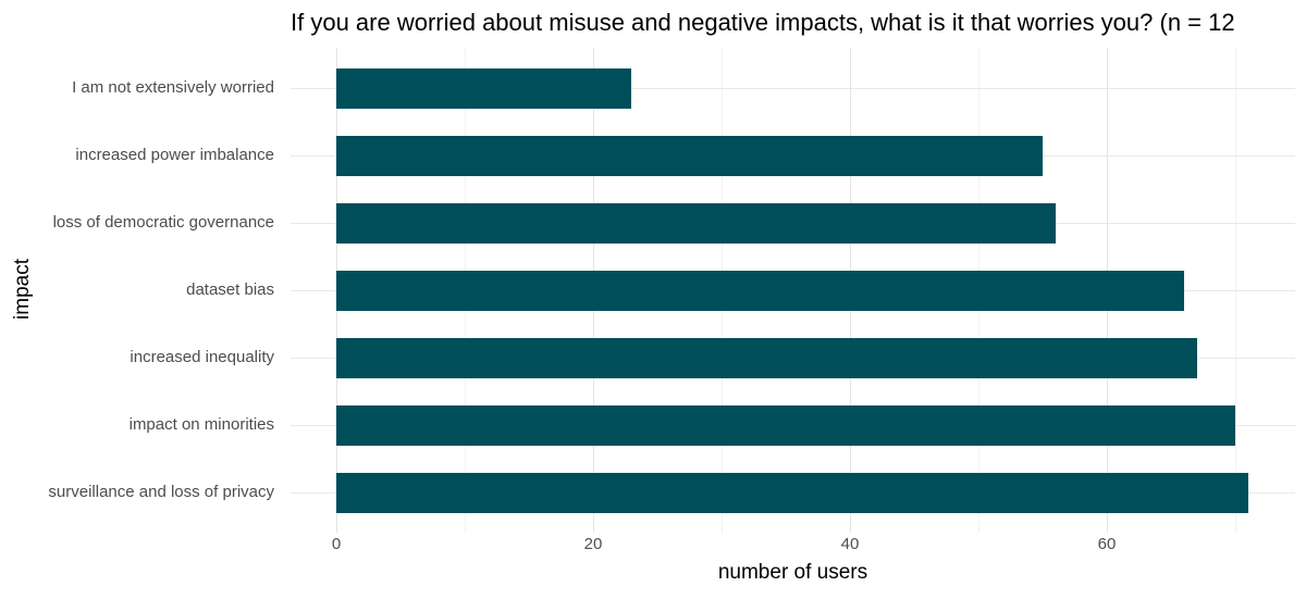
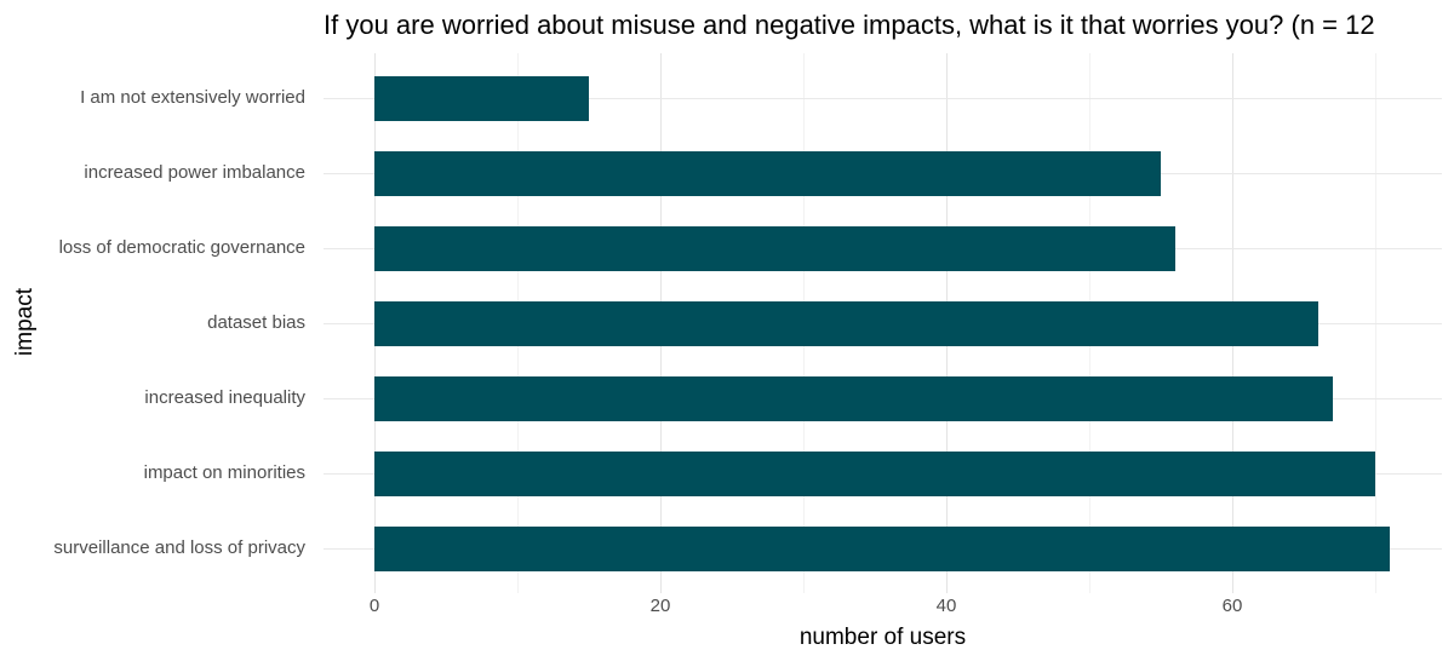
I am not extensively worried: 23 -> 15
